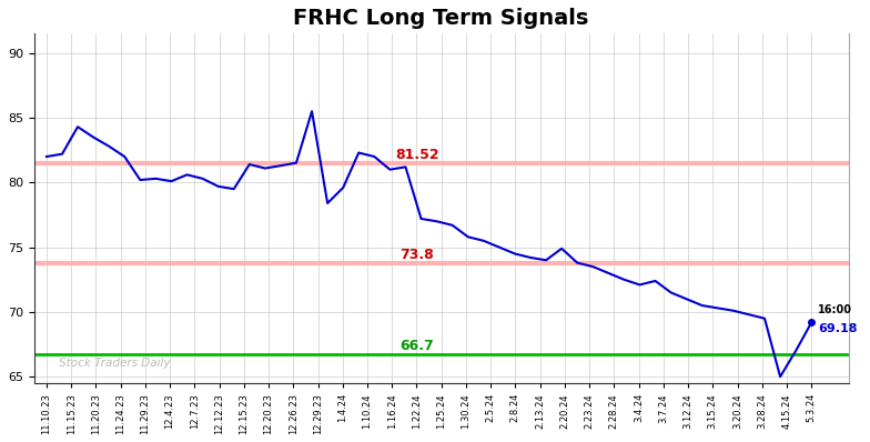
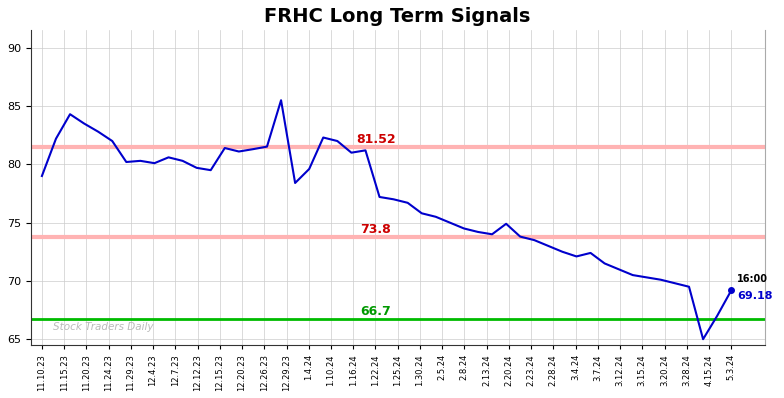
11.10.23: 82.0 -> 79.0
